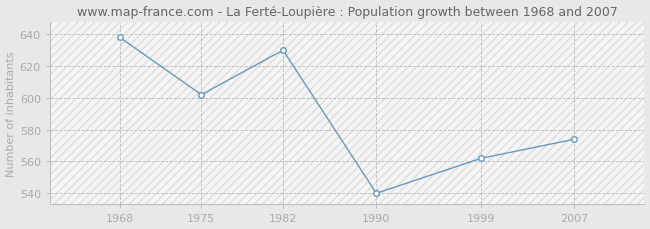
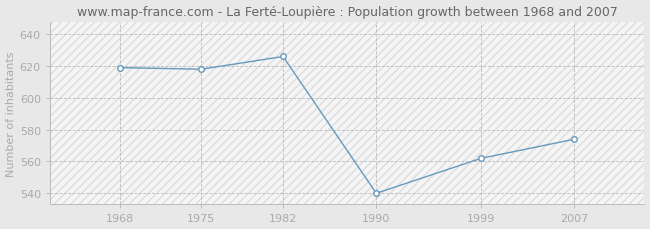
1968: 638 -> 619
1975: 602 -> 618
1982: 630 -> 626
